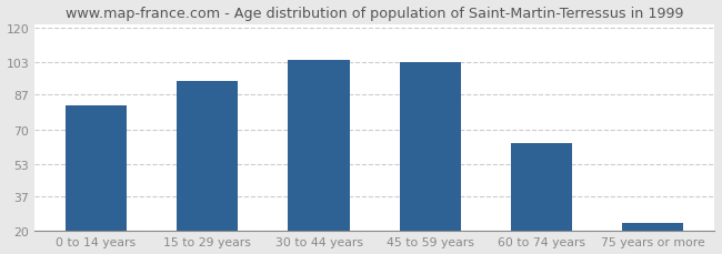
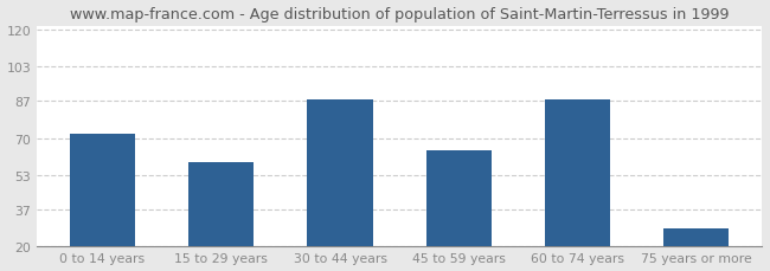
0 to 14 years: 82 -> 72
15 to 29 years: 94 -> 59
30 to 44 years: 104 -> 88
45 to 59 years: 103 -> 64
60 to 74 years: 63 -> 88
75 years or more: 24 -> 28
